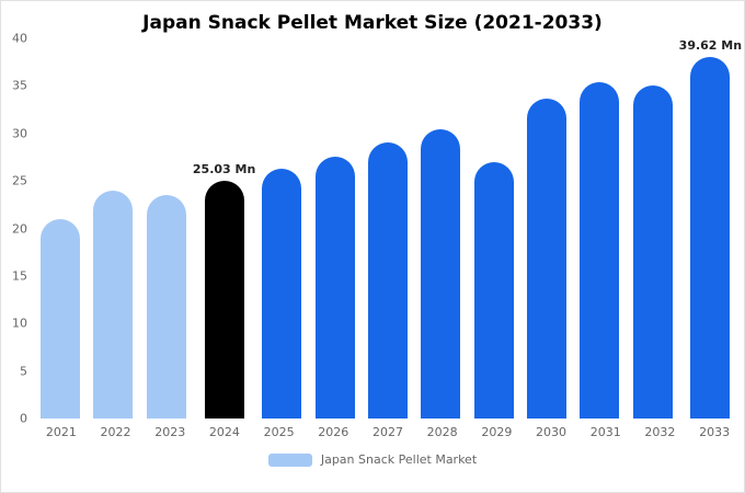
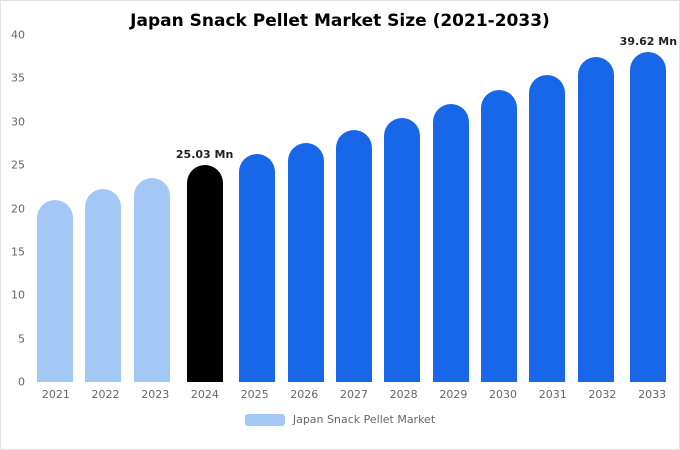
2022: 24 -> 22
2029: 27 -> 32
2032: 35 -> 37
